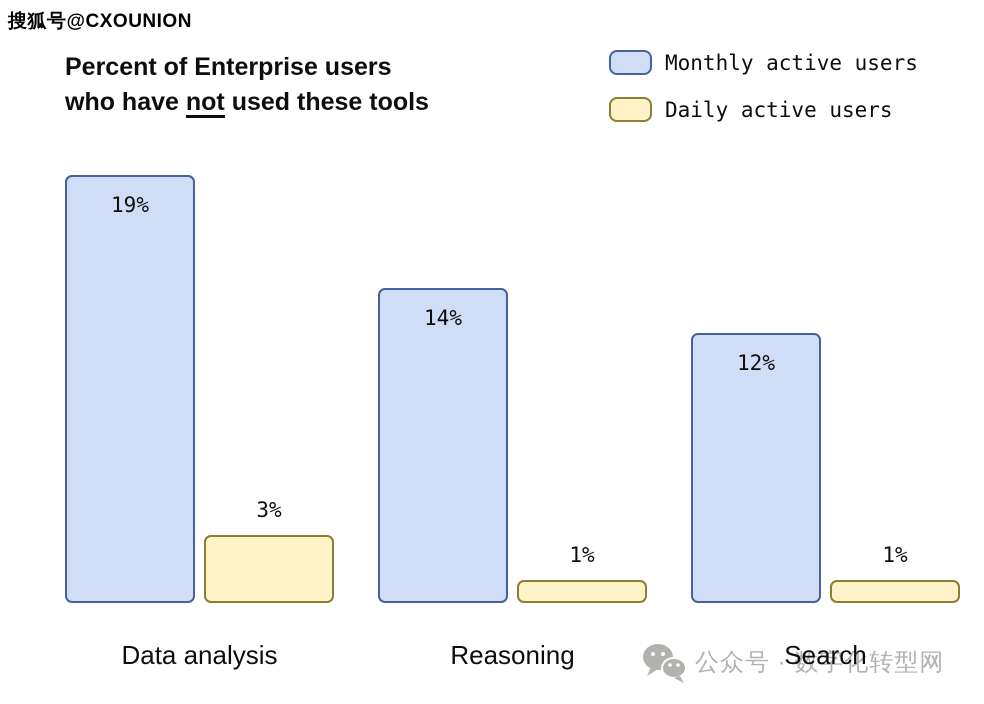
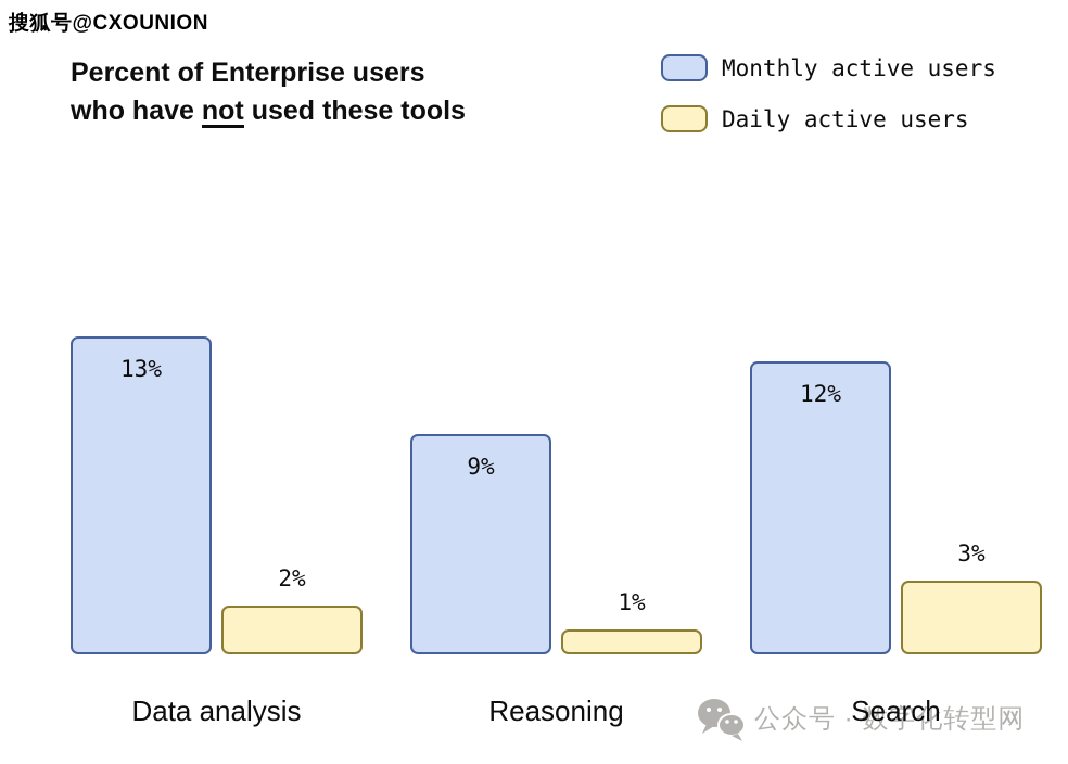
Monthly active users/Data analysis: 19% -> 13%
Daily active users/Data analysis: 3% -> 2%
Monthly active users/Reasoning: 14% -> 9%
Daily active users/Search: 1% -> 3%
